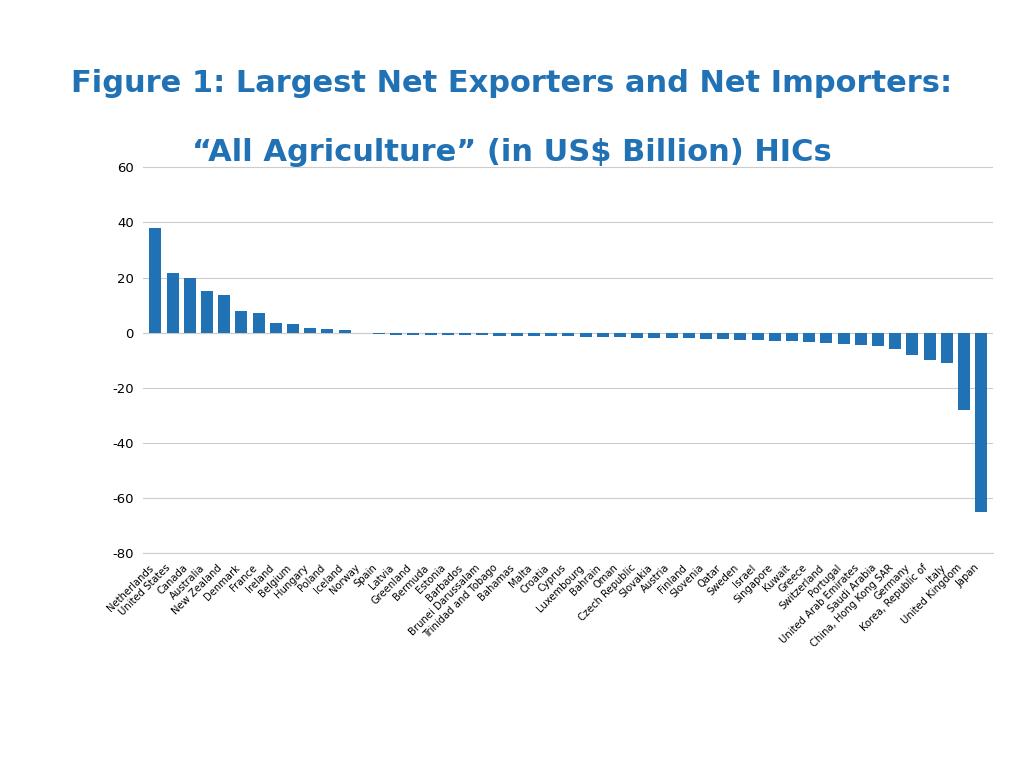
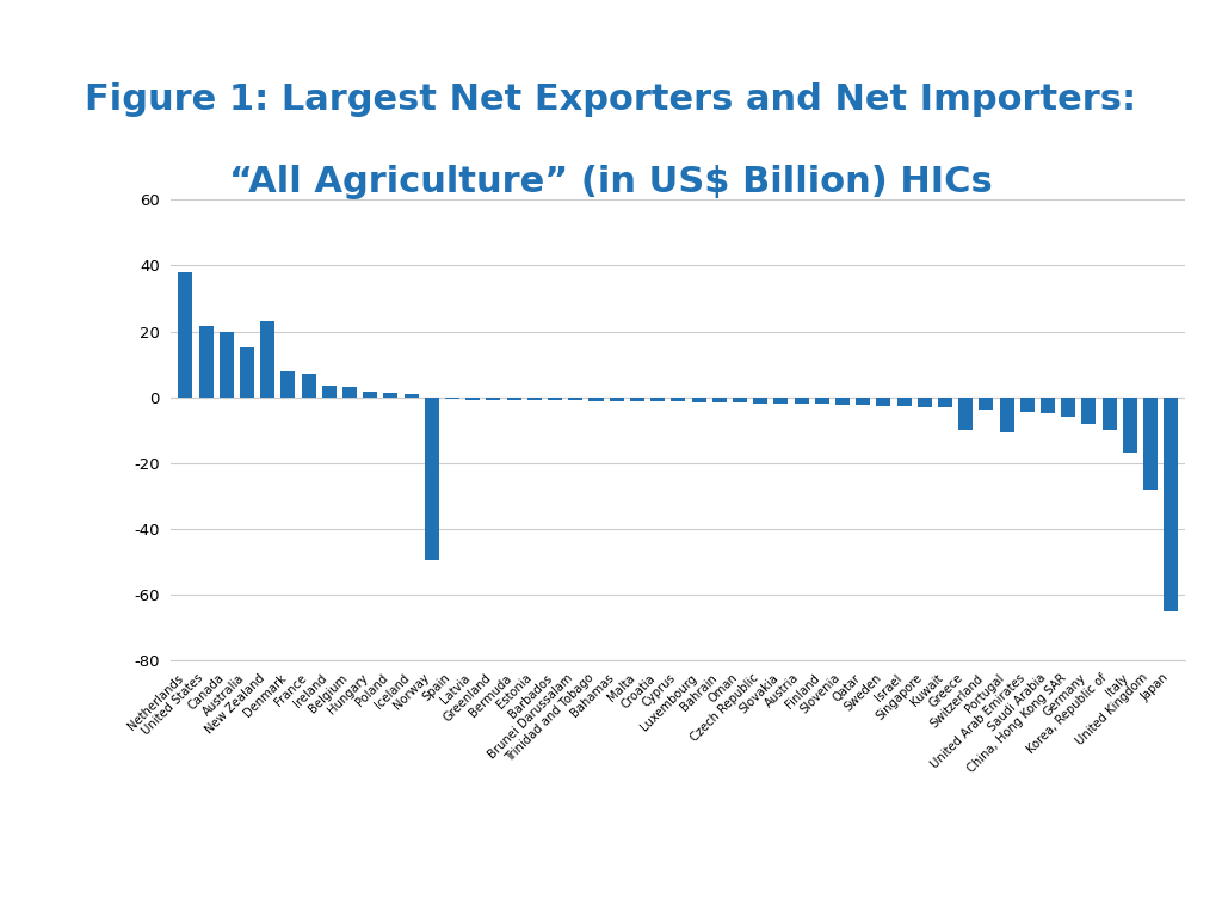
New Zealand: 13.5 -> 23.0
Norway: -0.3 -> -49.5
Greece: -3.5 -> -10.0
Portugal: -4.0 -> -10.5
Italy: -11.0 -> -17.0
